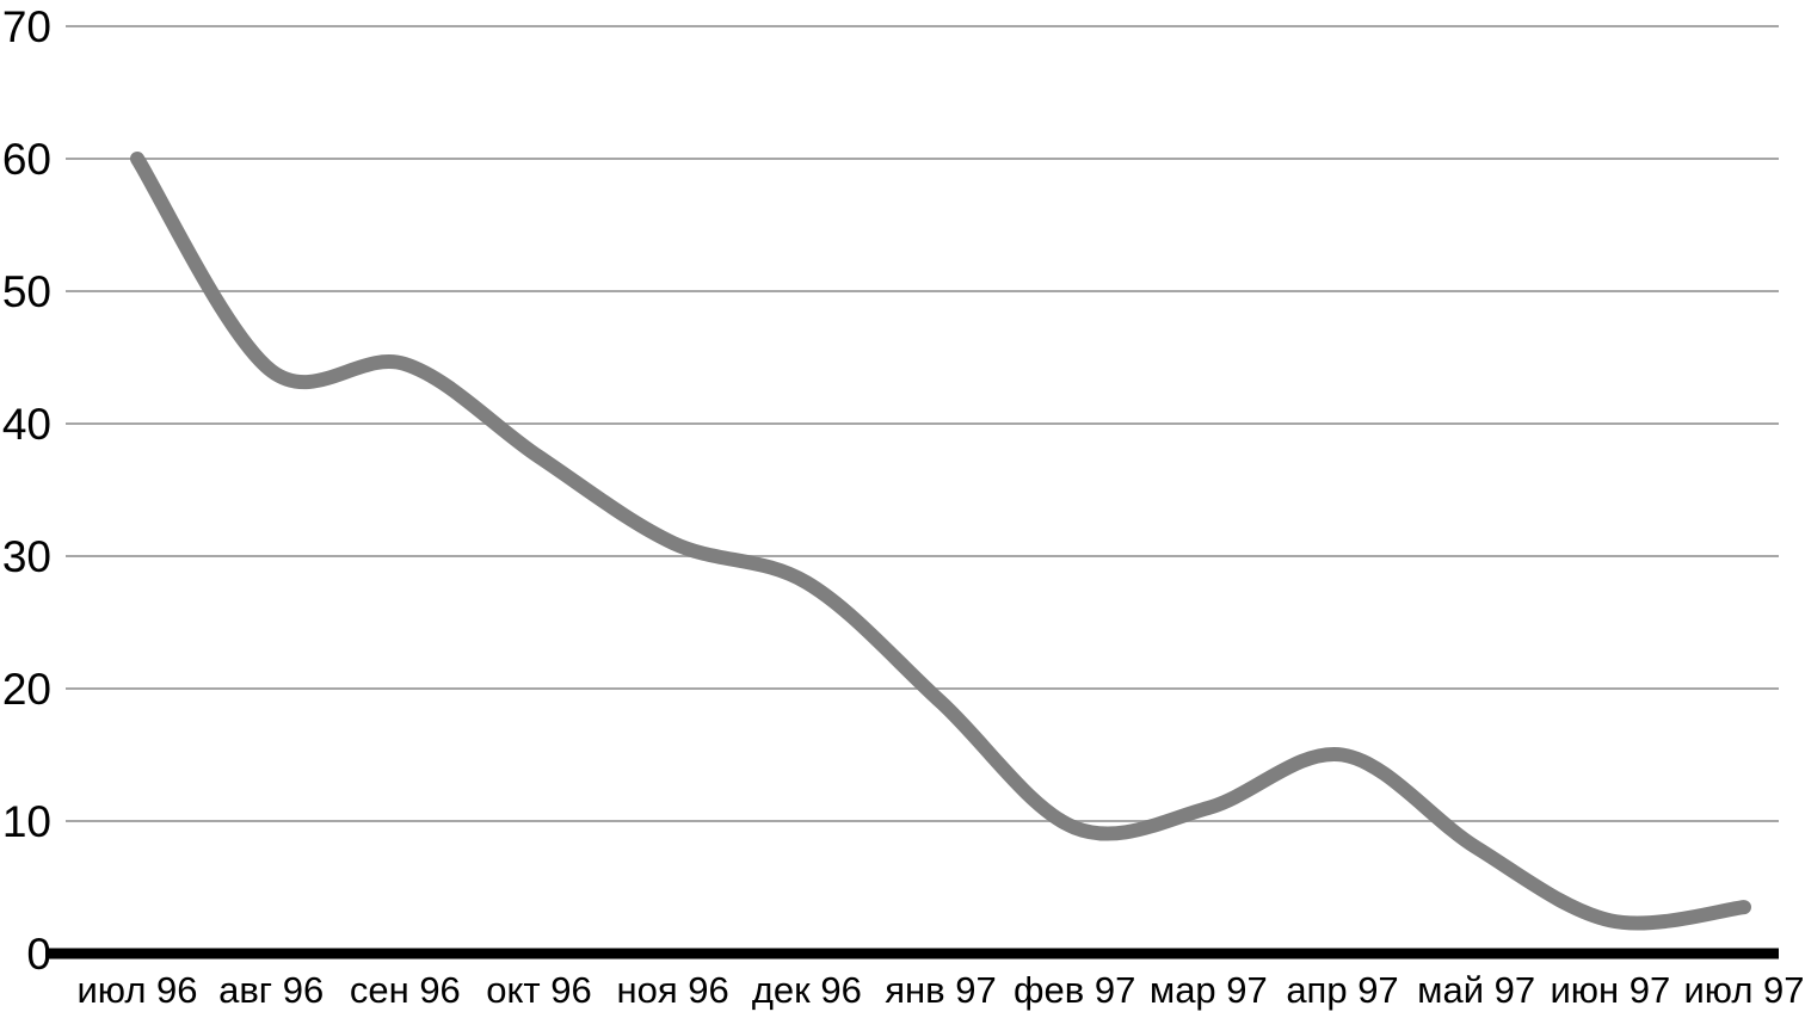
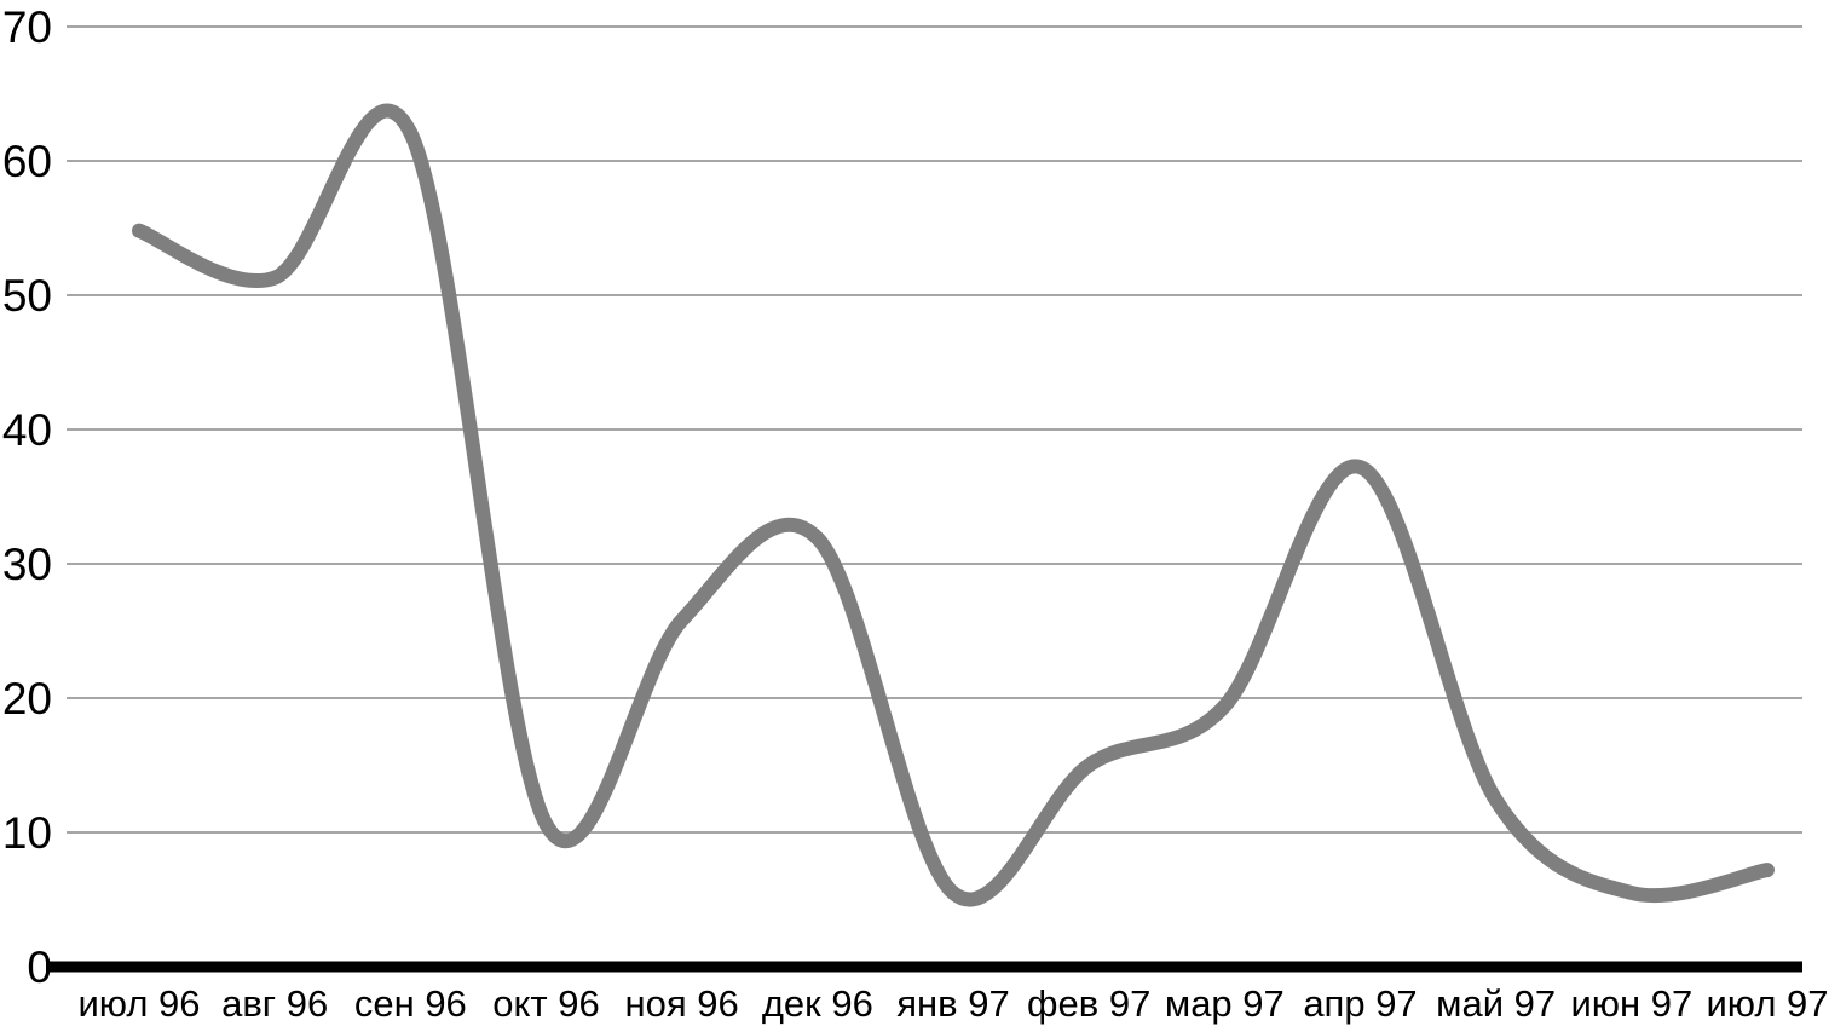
июл 96: 60.0 -> 54.8
авг 96: 44.0 -> 51.3
сен 96: 44.5 -> 62.1
окт 96: 37.5 -> 10.6
ноя 96: 31.0 -> 25.8
дек 96: 28.0 -> 31.9
янв 97: 19.0 -> 5.5
фев 97: 9.5 -> 15.0
мар 97: 11.0 -> 19.4
апр 97: 15.0 -> 37.2
май 97: 8.0 -> 12.4
июн 97: 2.5 -> 5.5
июл 97: 3.5 -> 7.2
